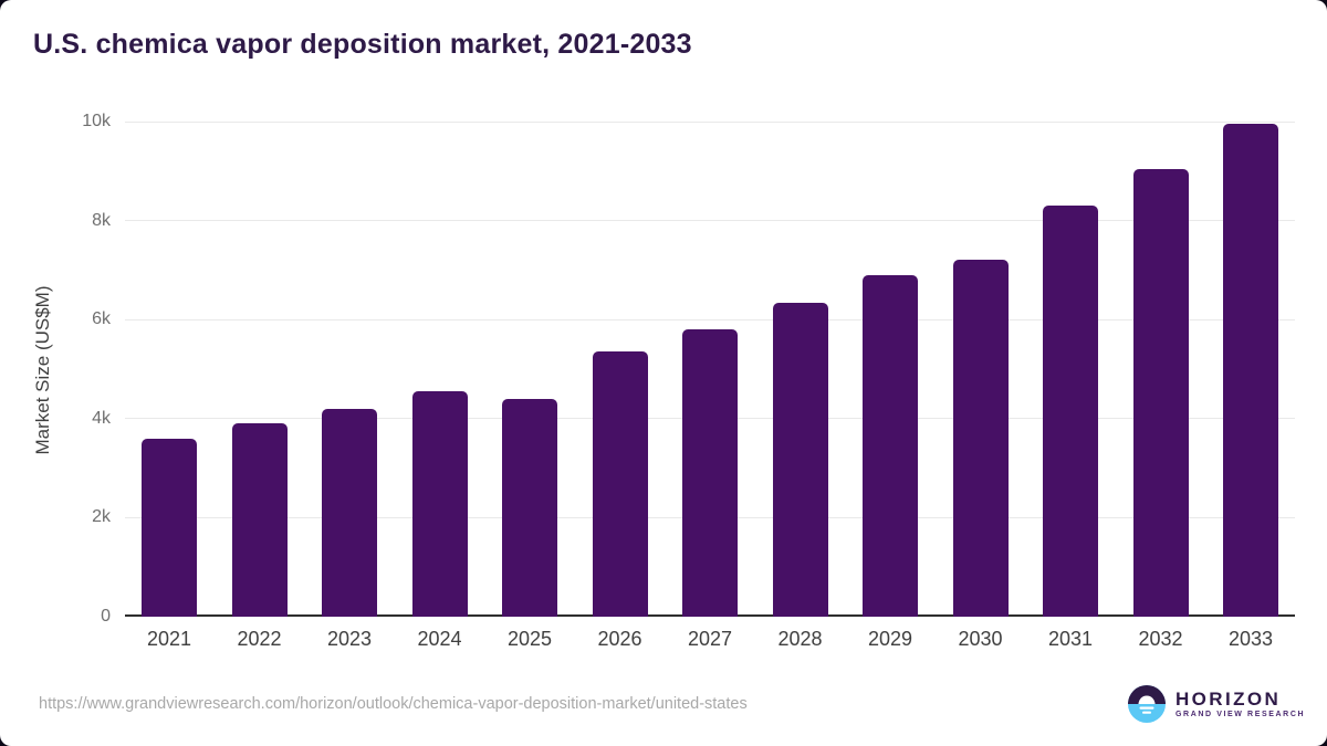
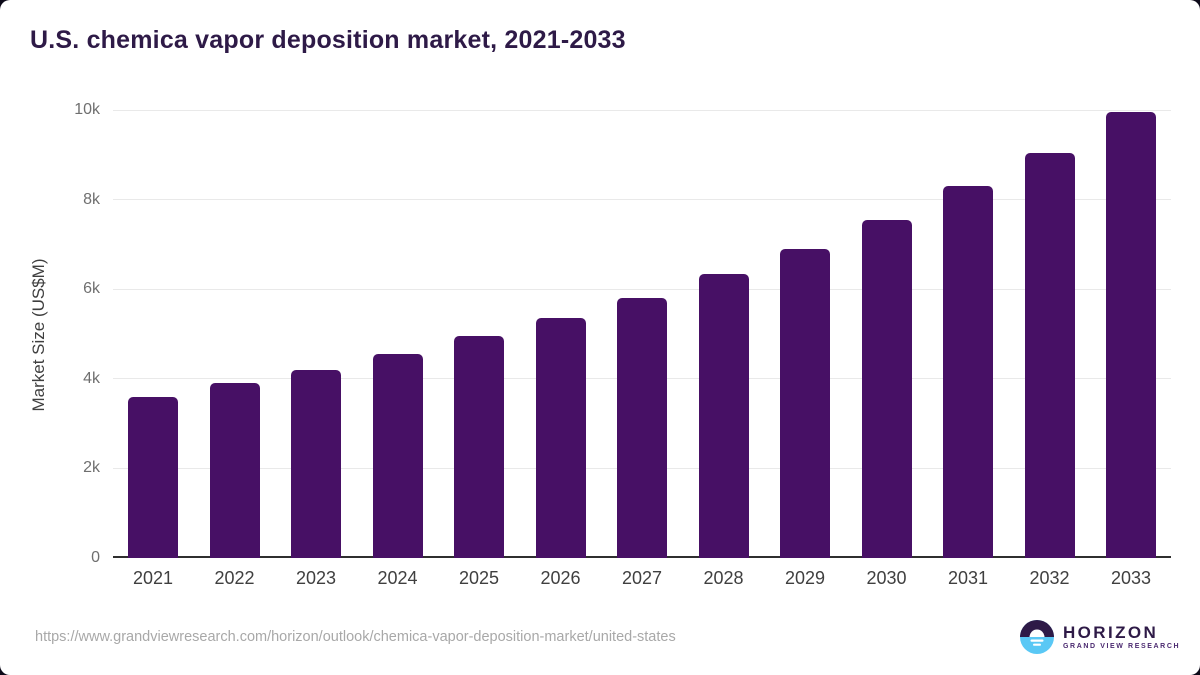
2025: 4.4k -> 5.0k
2030: 7.2k -> 7.6k
